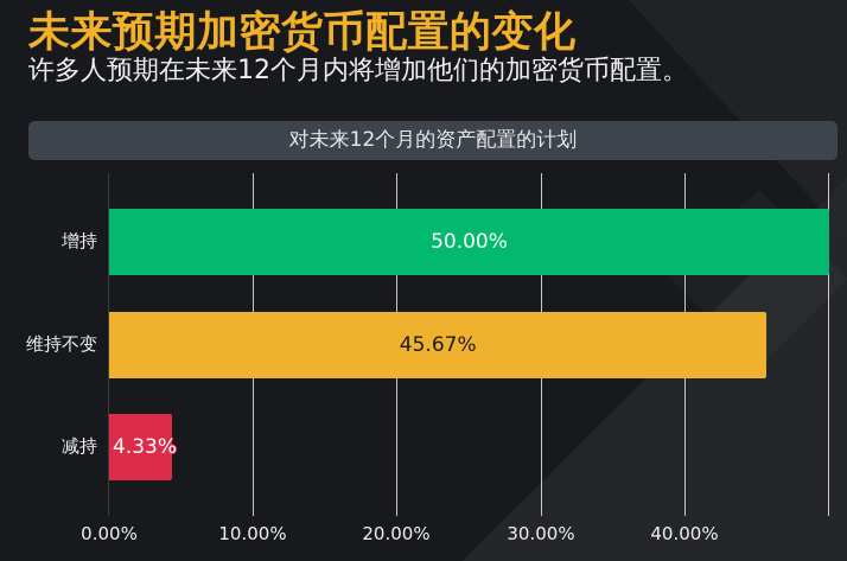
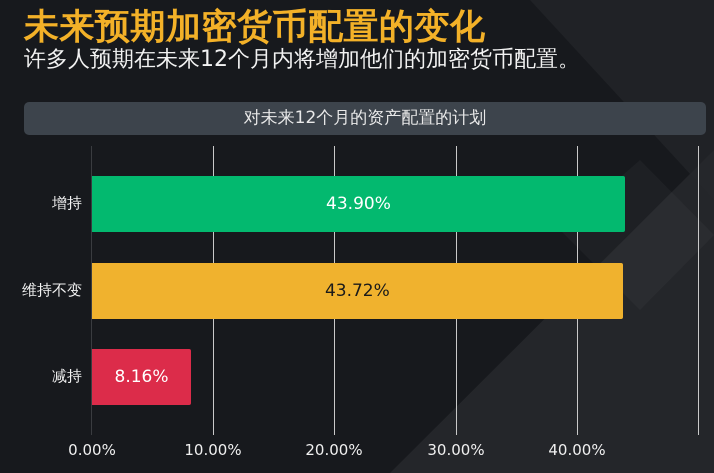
增持: 50.00% -> 43.90%
维持不变: 45.67% -> 43.72%
减持: 4.33% -> 8.16%
